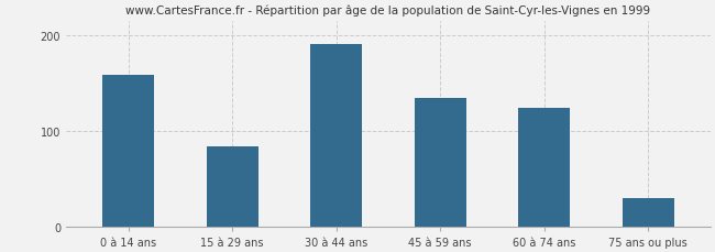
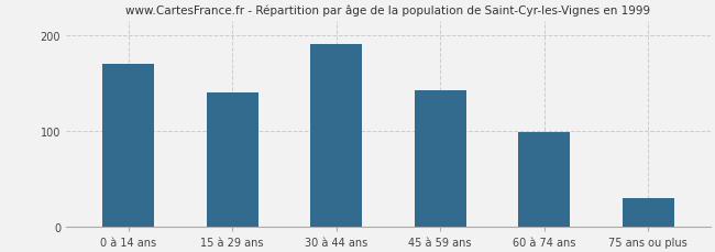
0 à 14 ans: 158 -> 170
15 à 29 ans: 84 -> 140
45 à 59 ans: 134 -> 142
60 à 74 ans: 124 -> 98
